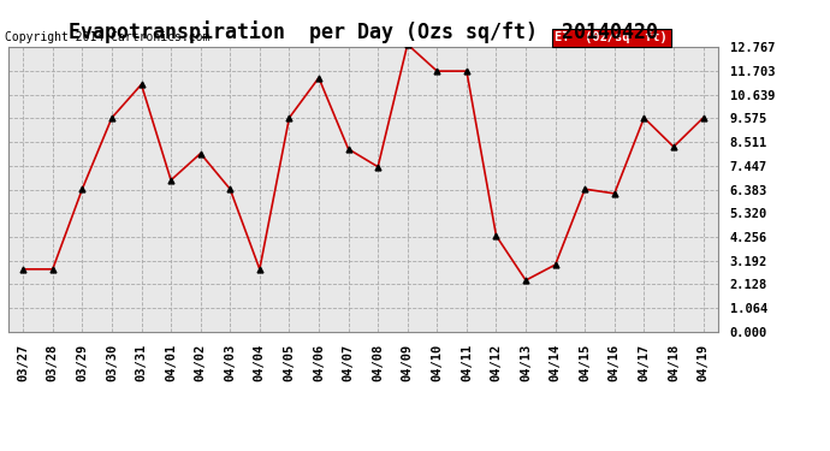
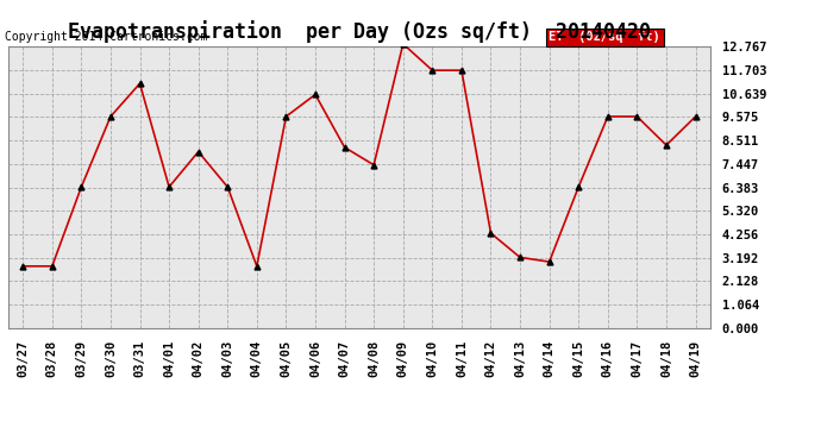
04/01: 6.8 -> 6.4
04/06: 11.4 -> 10.6
04/13: 2.3 -> 3.2
04/16: 6.2 -> 9.6
